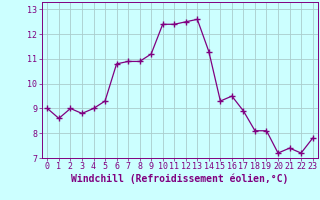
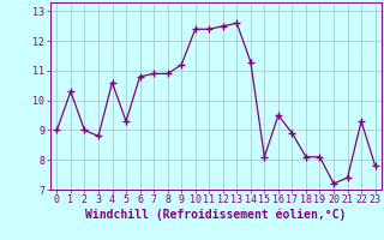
1: 8.6 -> 10.3
4: 9.0 -> 10.6
15: 9.3 -> 8.1
22: 7.2 -> 9.3
